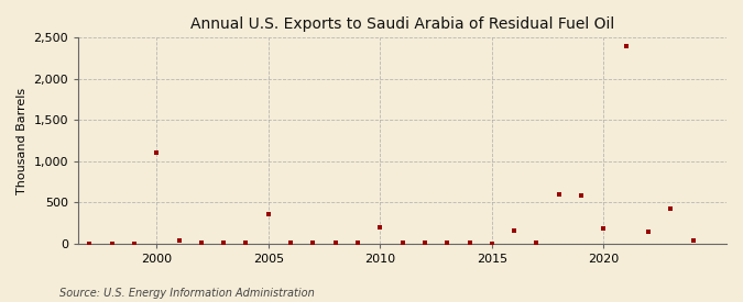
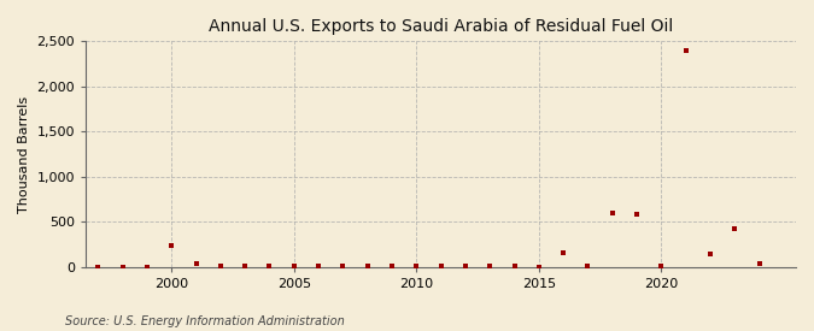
2000: 1,100 -> 240
2005: 360 -> 0
2010: 200 -> 0
2020: 180 -> 0
